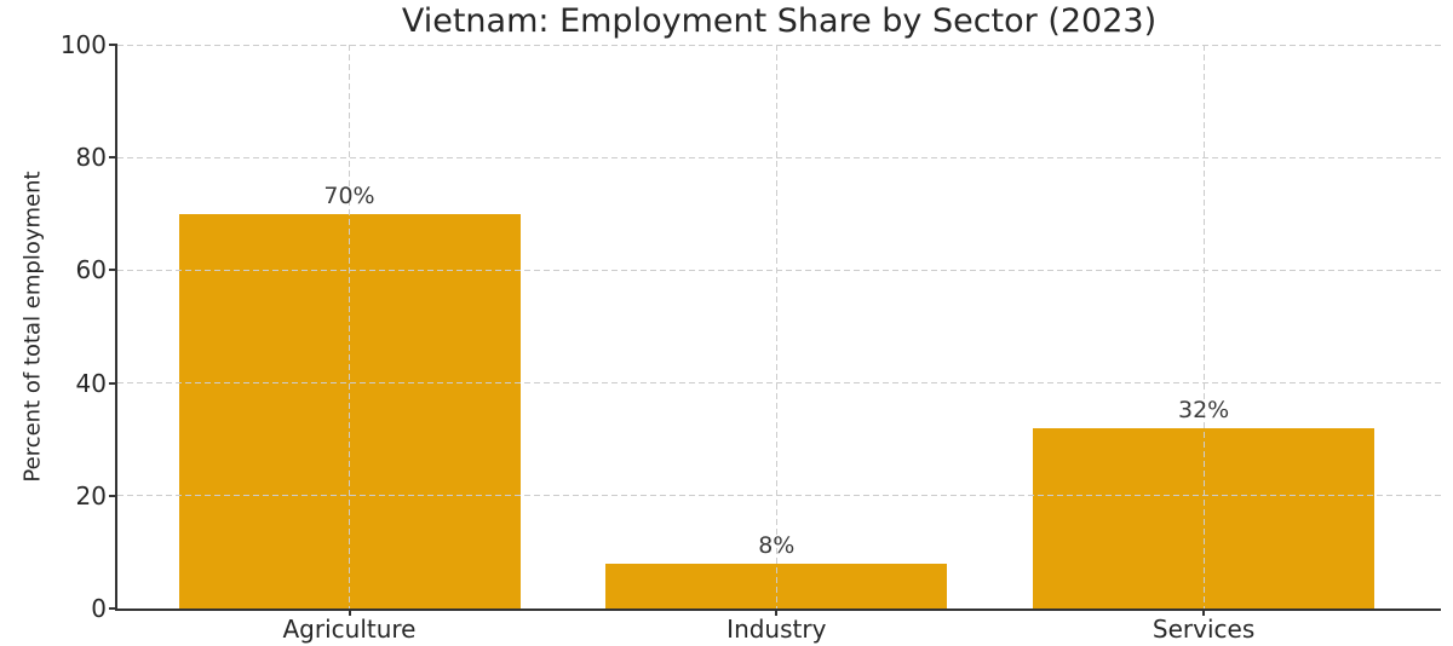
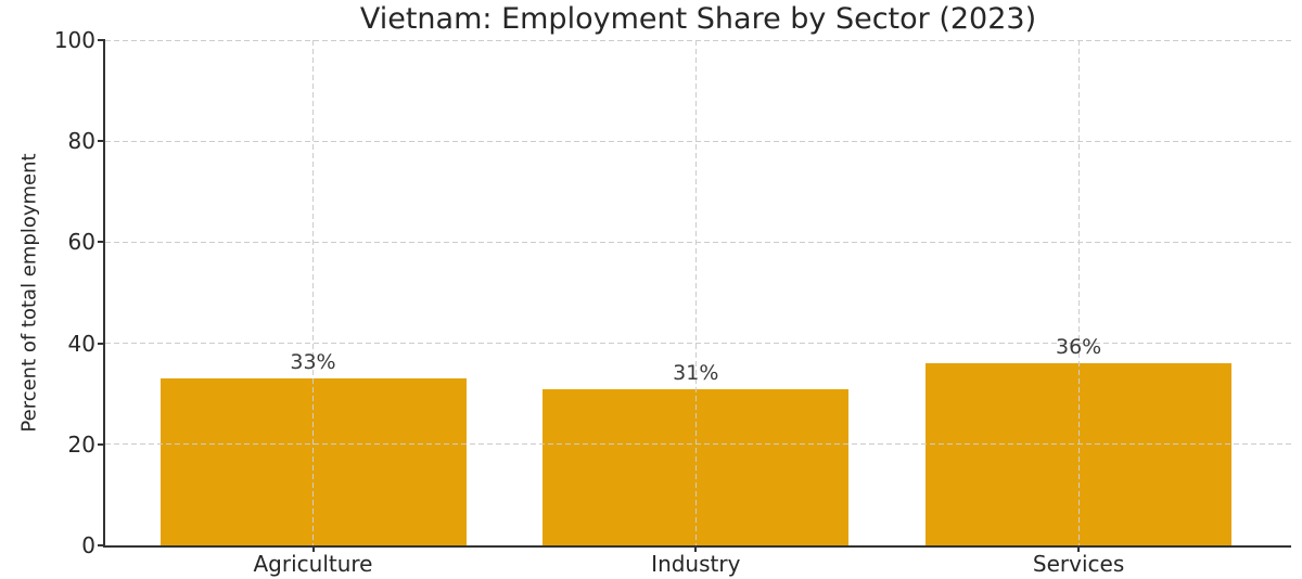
Agriculture: 70% -> 33%
Industry: 8% -> 31%
Services: 32% -> 36%
